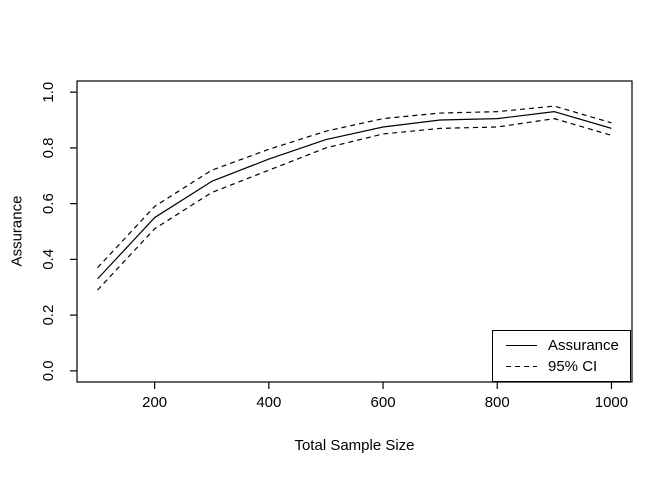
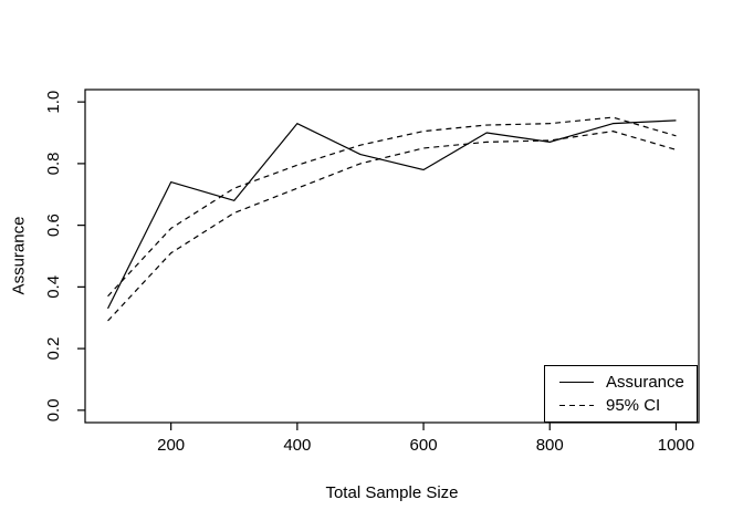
Assurance/200: 0.55 -> 0.74
Assurance/400: 0.76 -> 0.93
Assurance/600: 0.88 -> 0.78
Assurance/800: 0.91 -> 0.87
Assurance/1000: 0.87 -> 0.94
